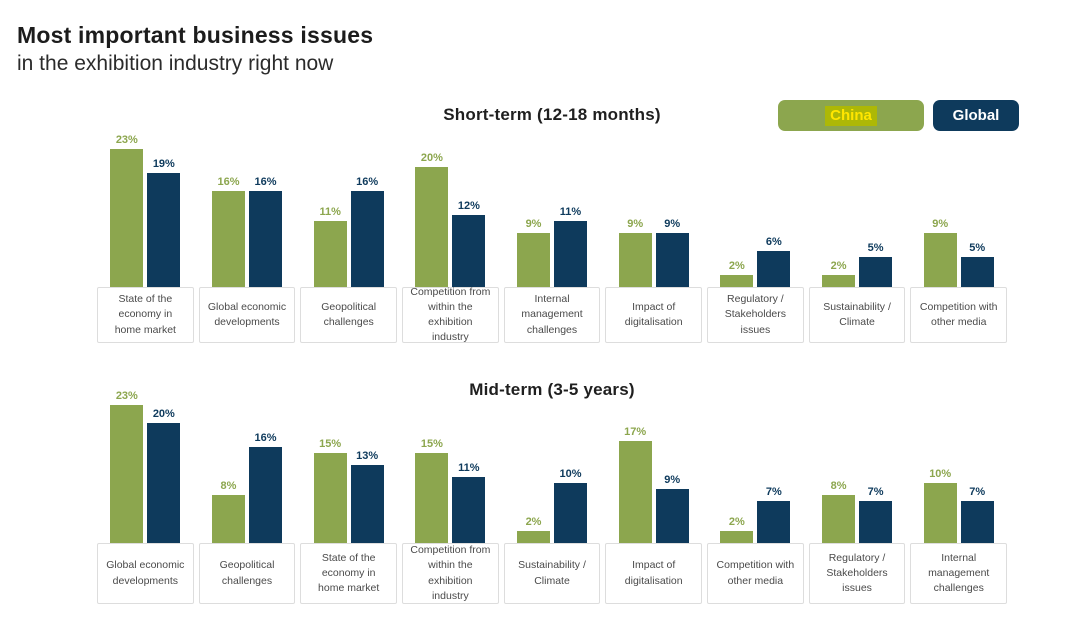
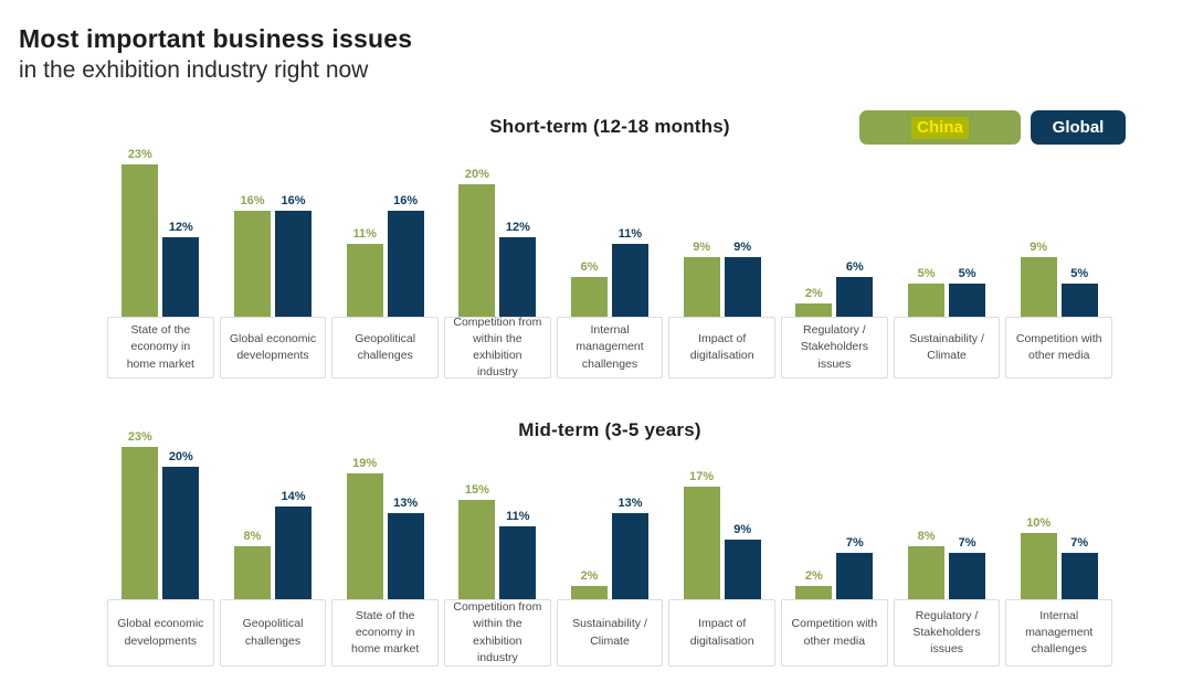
Short-term (12-18 months)/Global/State of the economy in home market: 19% -> 12%
Short-term (12-18 months)/China/Internal management challenges: 9% -> 6%
Short-term (12-18 months)/China/Sustainability / Climate: 2% -> 5%
Mid-term (3-5 years)/Global/Geopolitical challenges: 16% -> 14%
Mid-term (3-5 years)/China/State of the economy in home market: 15% -> 19%
Mid-term (3-5 years)/Global/Sustainability / Climate: 10% -> 13%
